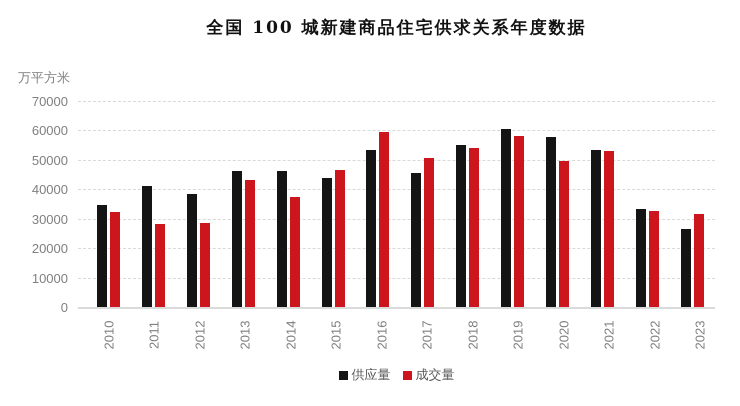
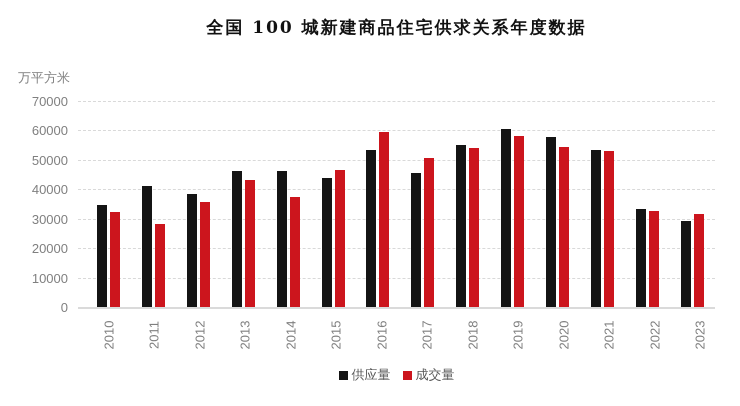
成交量/2012: 29000 -> 36000
成交量/2020: 50000 -> 55000
供应量/2023: 27000 -> 29000
